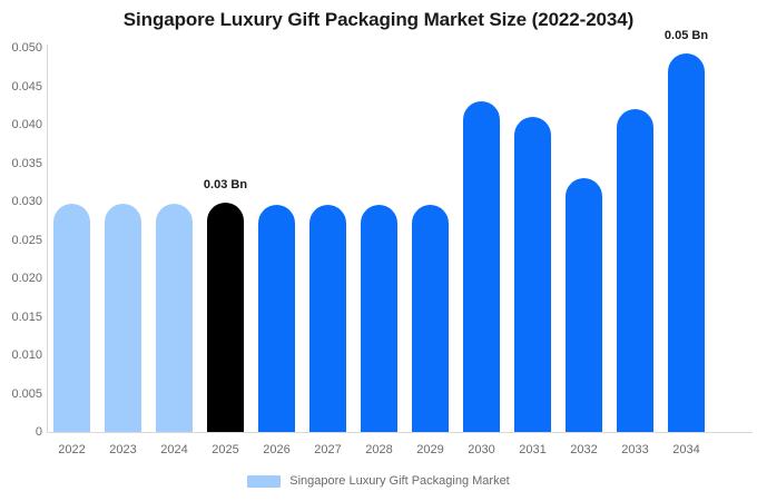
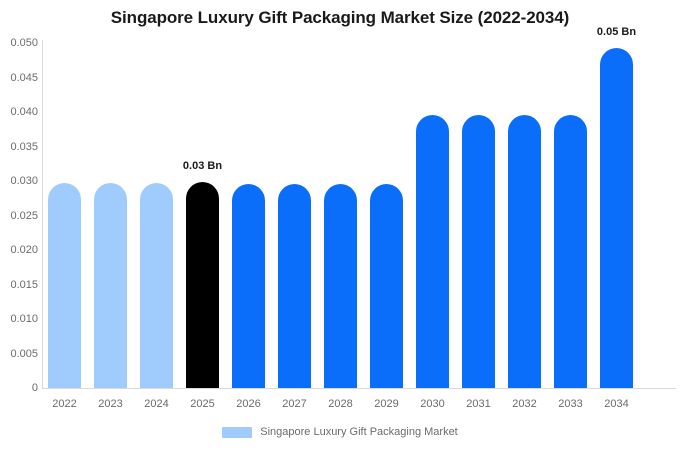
2030: 0.043 -> 0.040
2031: 0.041 -> 0.040
2032: 0.033 -> 0.040
2033: 0.042 -> 0.040
